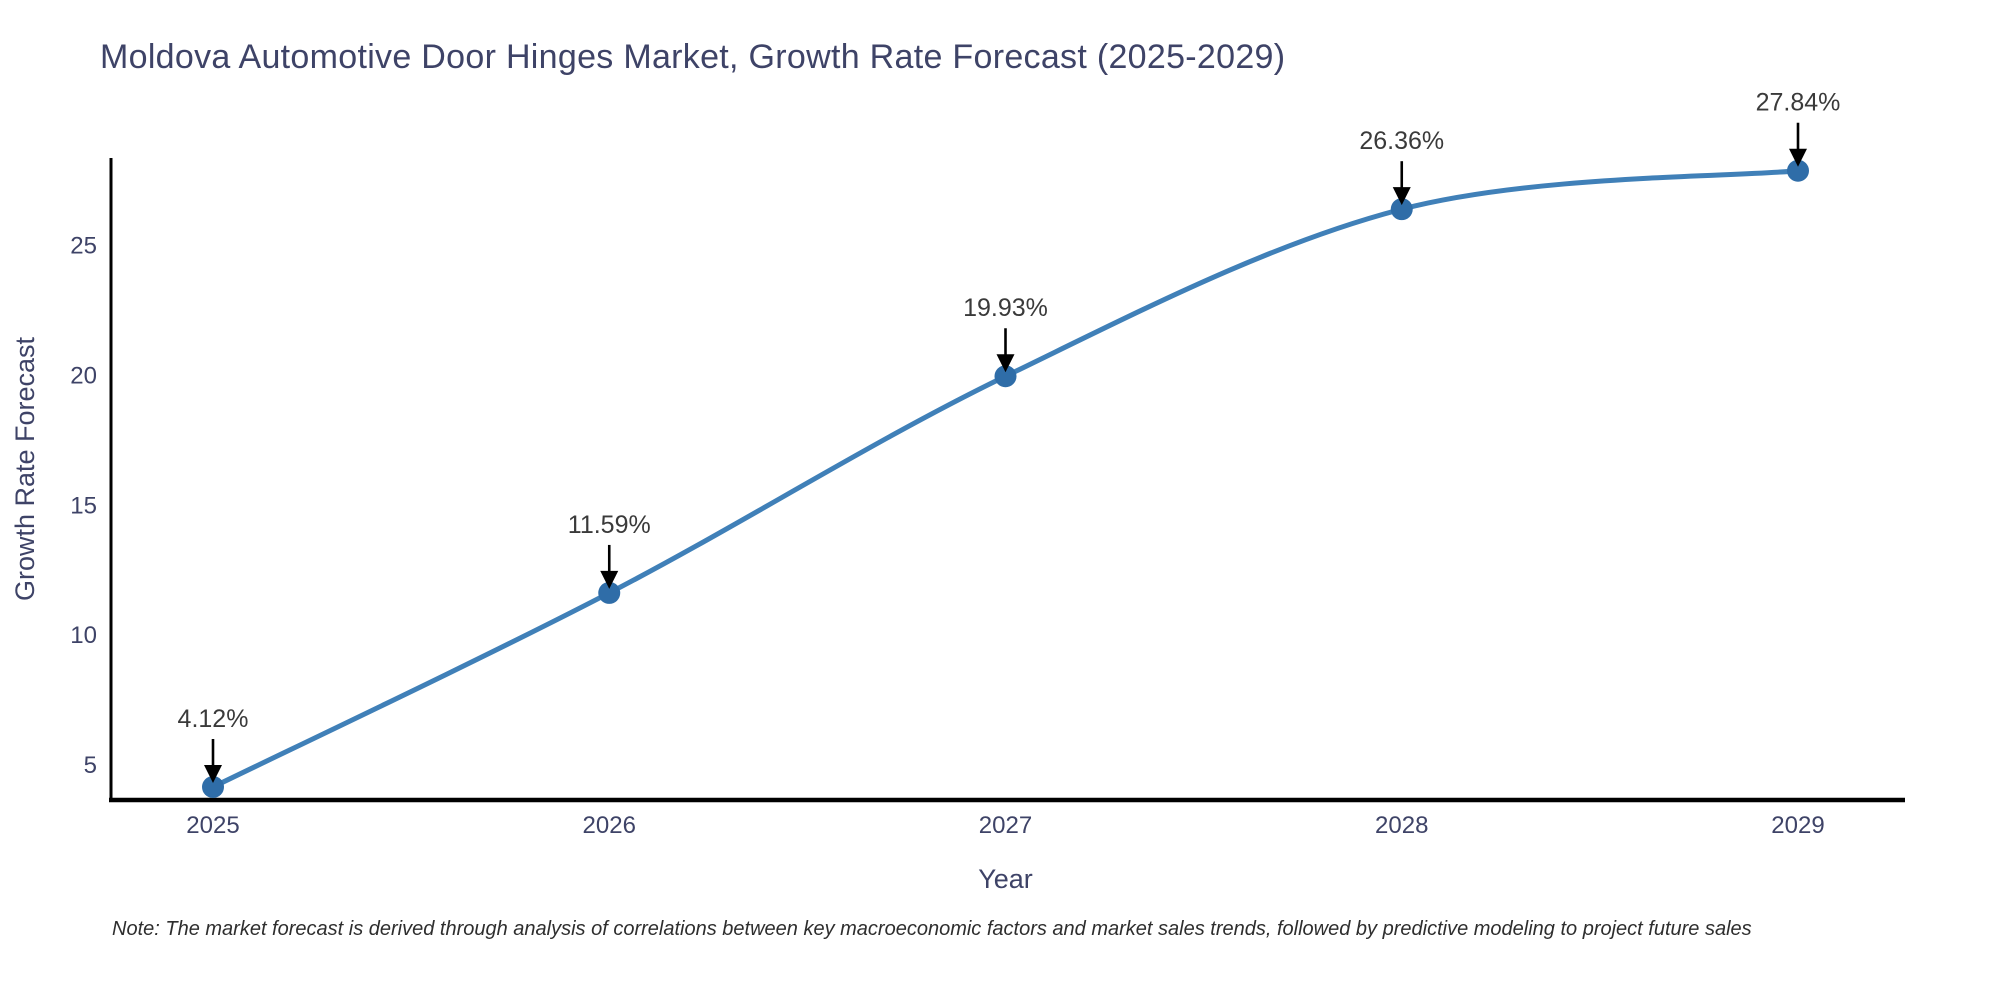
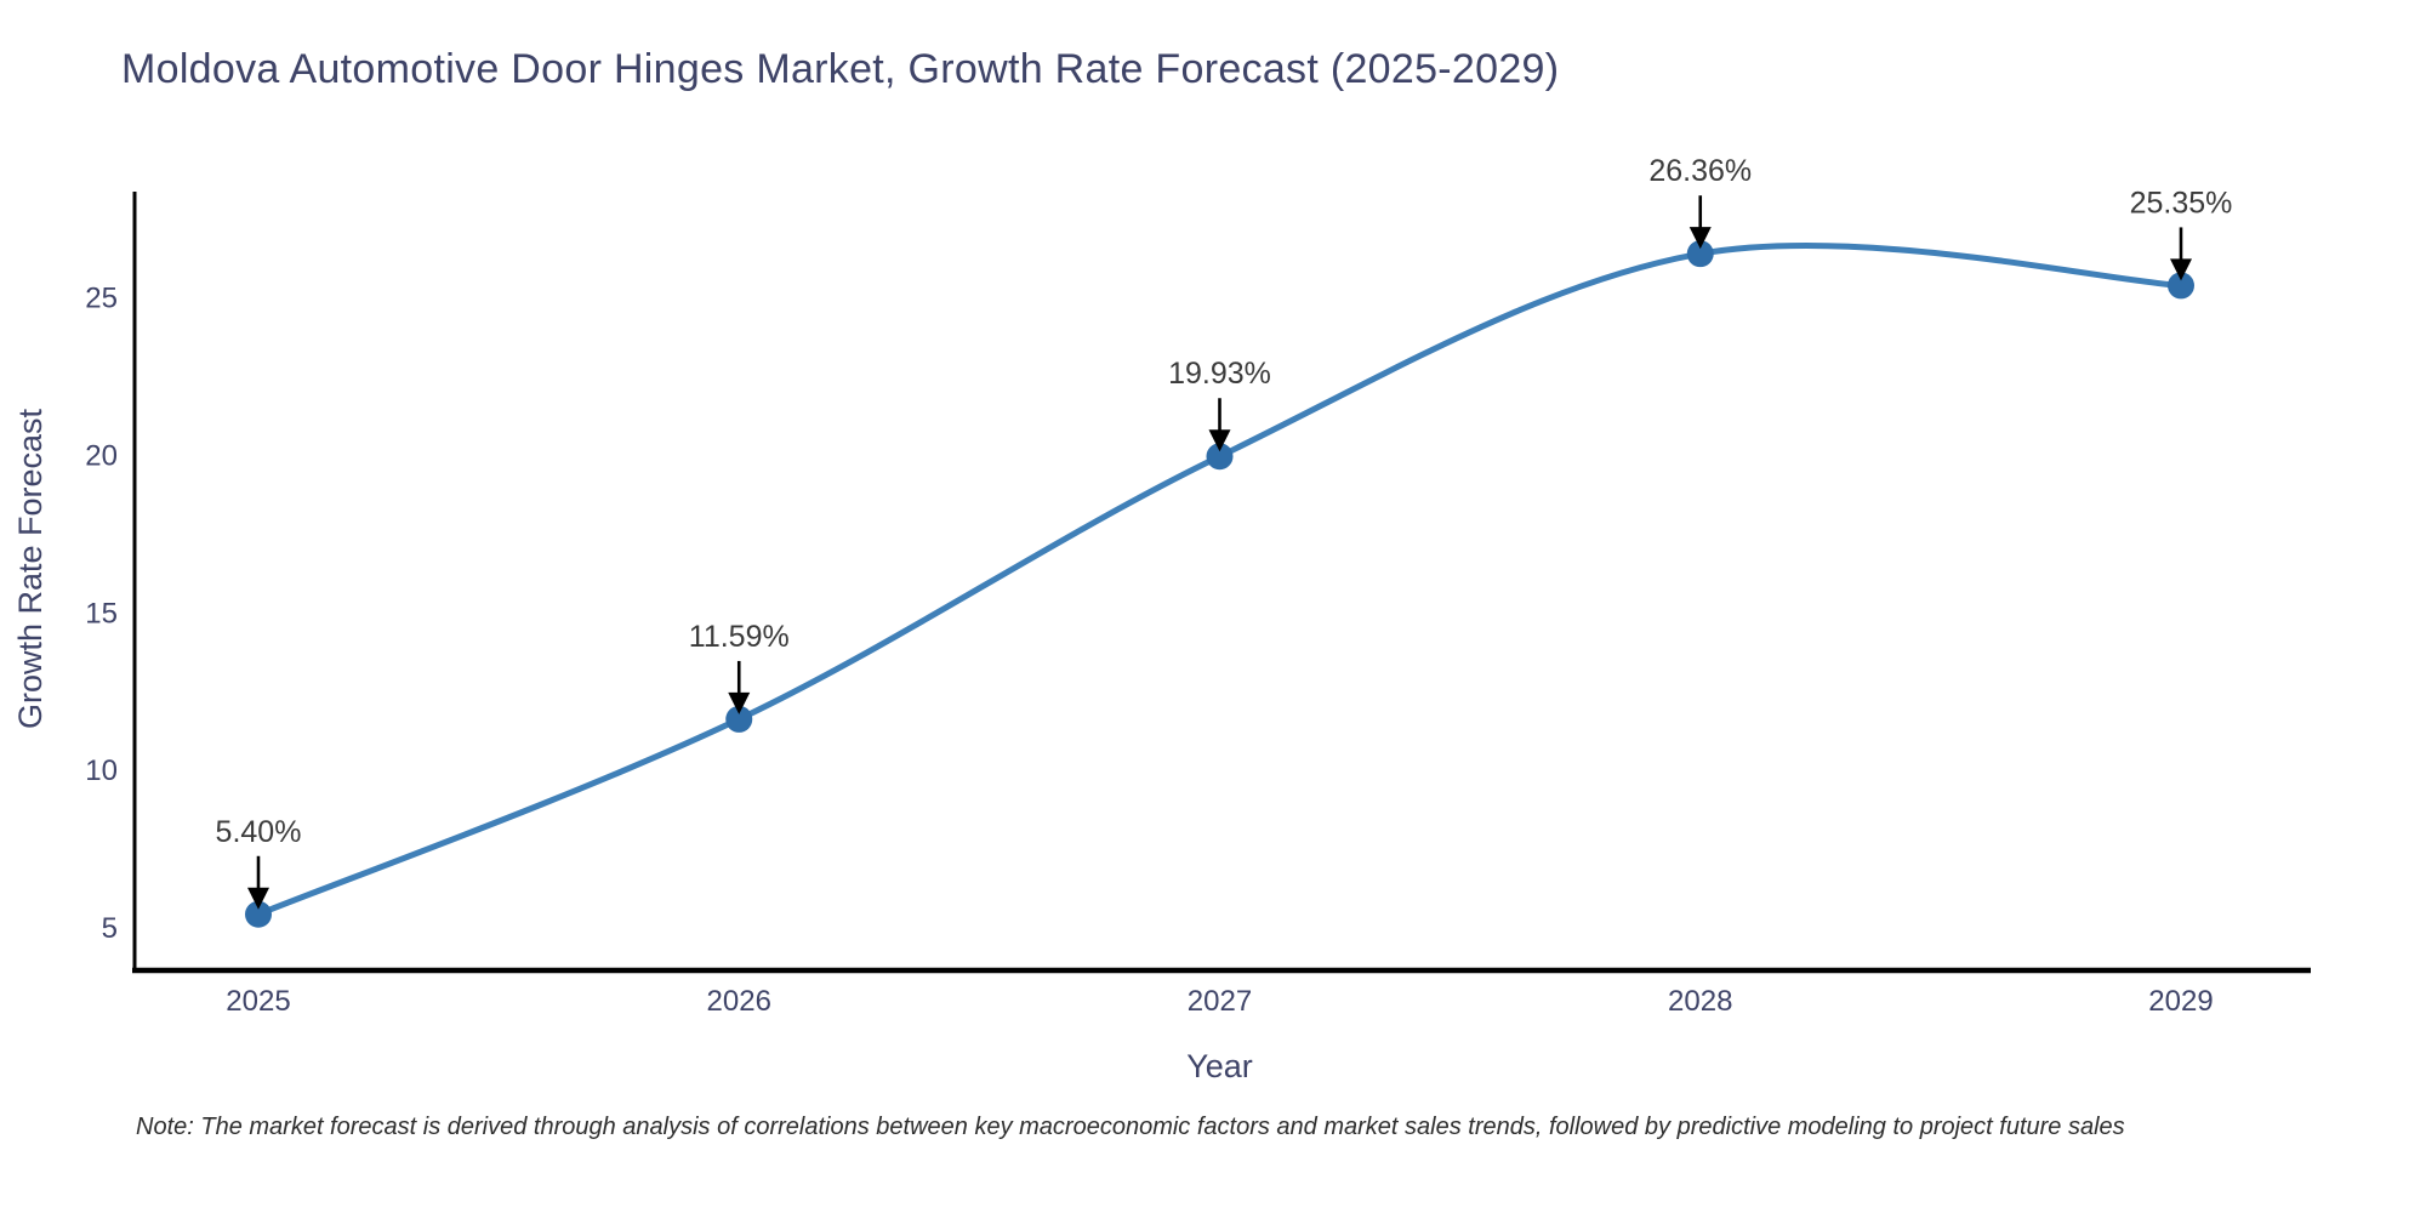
2025: 4.12% -> 5.40%
2029: 27.84% -> 25.35%
